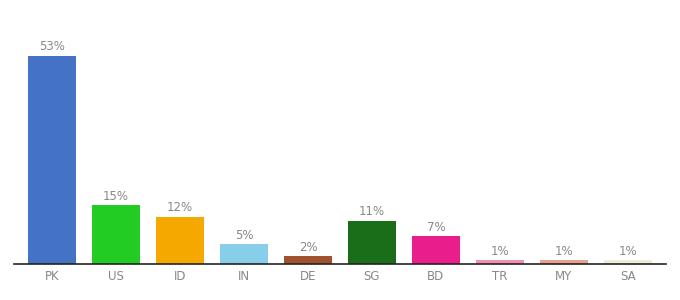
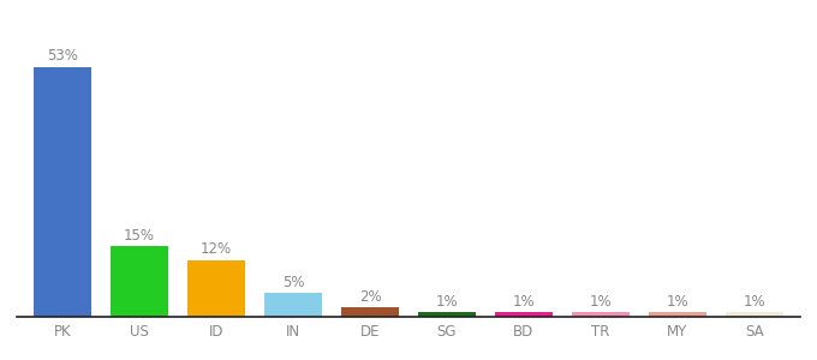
SG: 11% -> 1%
BD: 7% -> 1%
